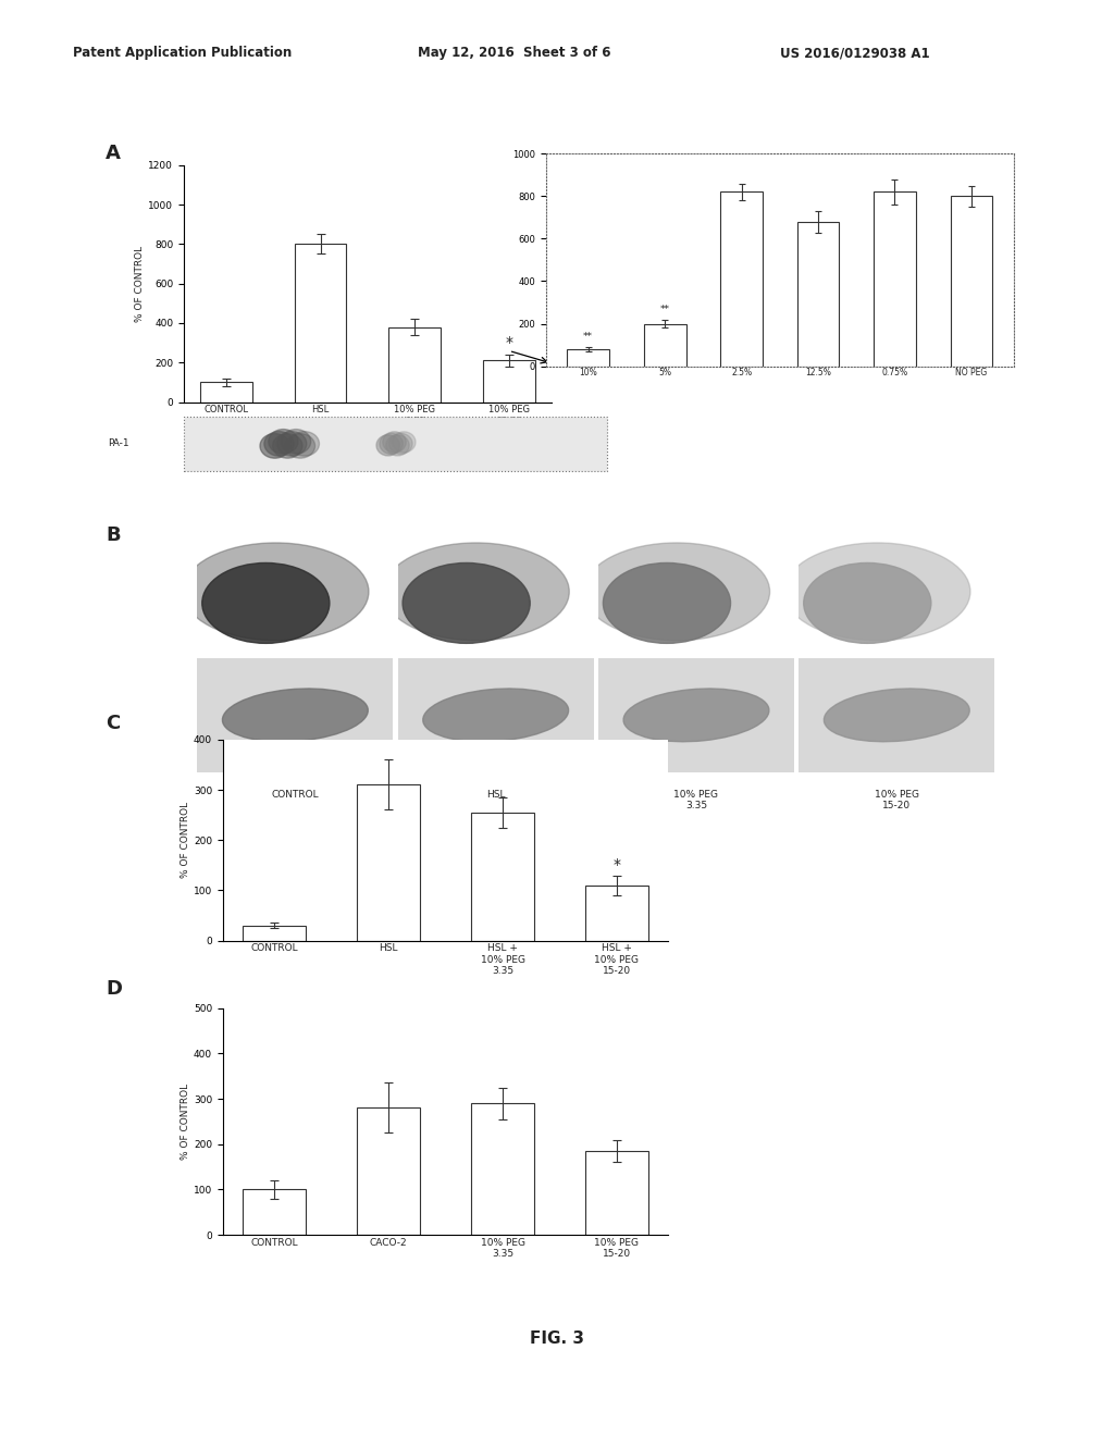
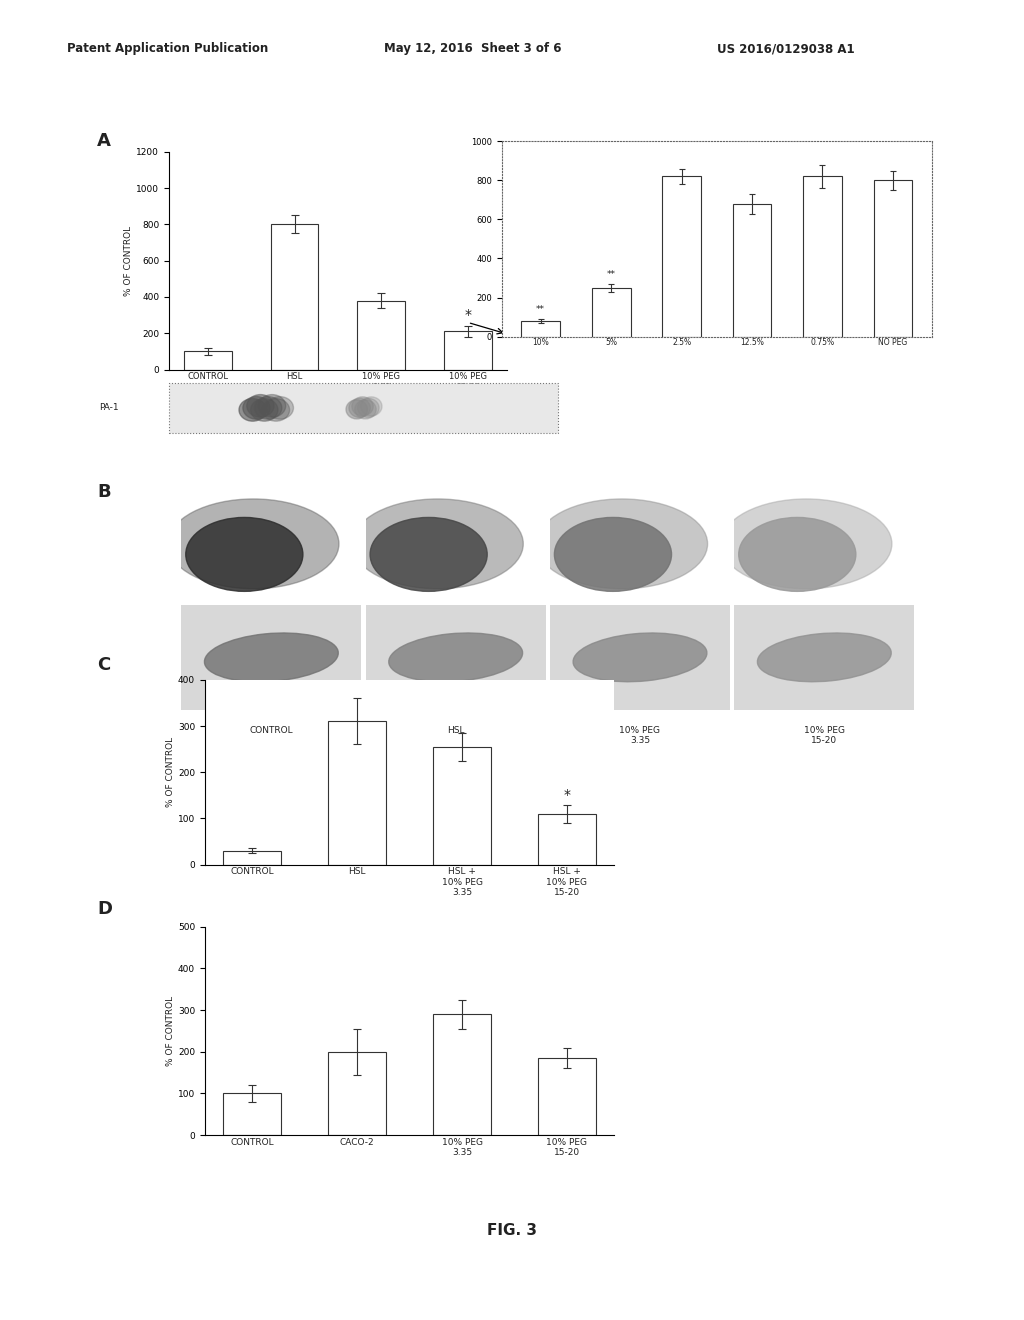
5%: 200 -> 250
CACO-2: 280 -> 200
